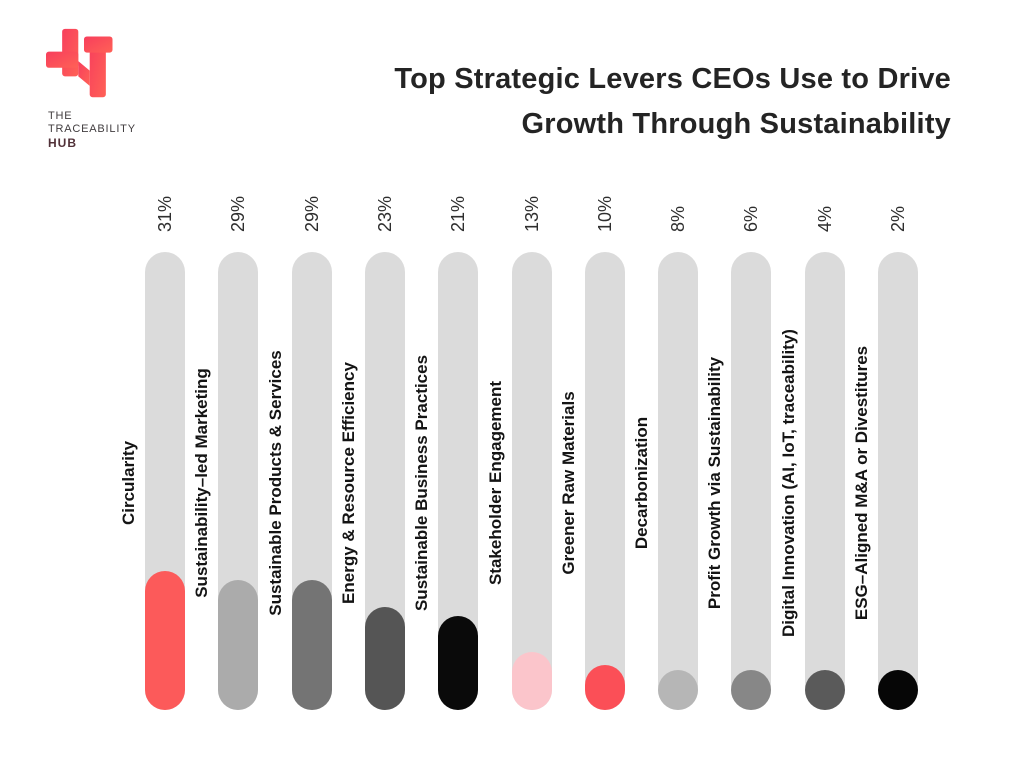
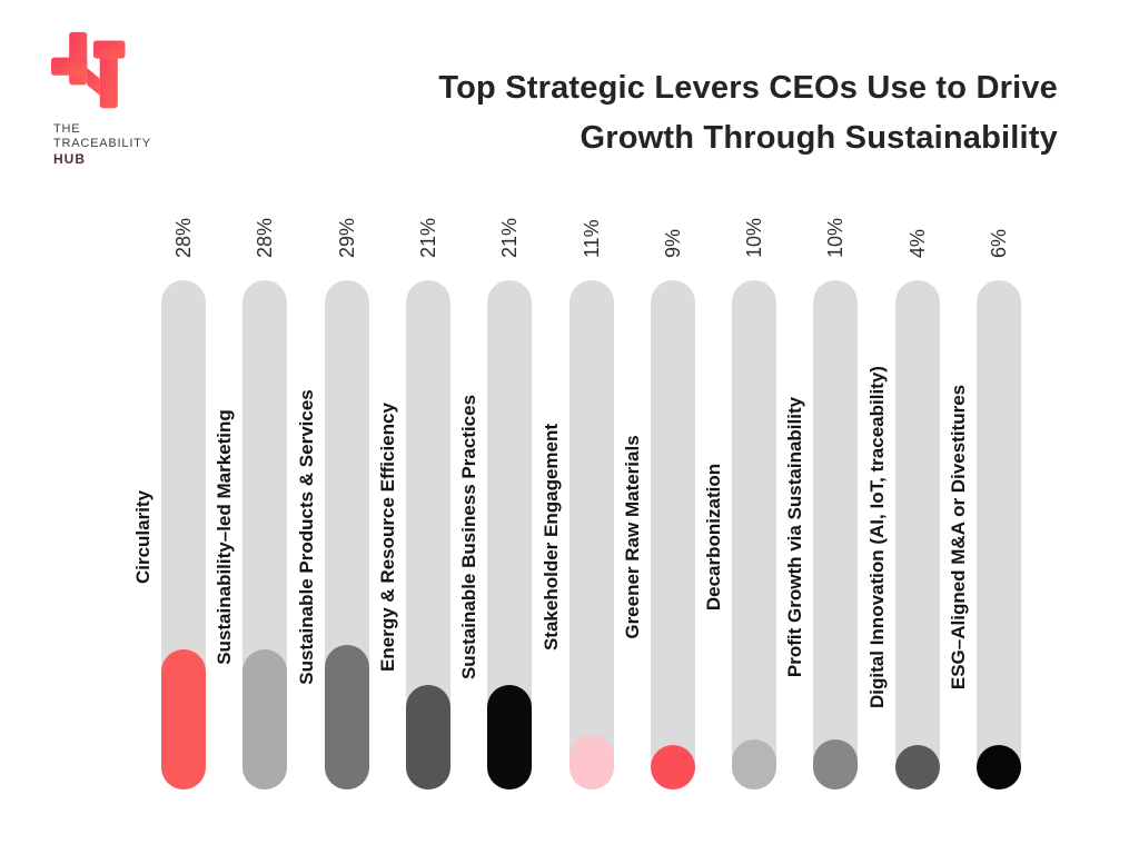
Circularity: 31% -> 28%
Sustainability–led Marketing: 29% -> 28%
Energy & Resource Efficiency: 23% -> 21%
Stakeholder Engagement: 13% -> 11%
Greener Raw Materials: 10% -> 9%
Decarbonization: 8% -> 10%
Profit Growth via Sustainability: 6% -> 10%
ESG–Aligned M&A or Divestitures: 2% -> 6%
